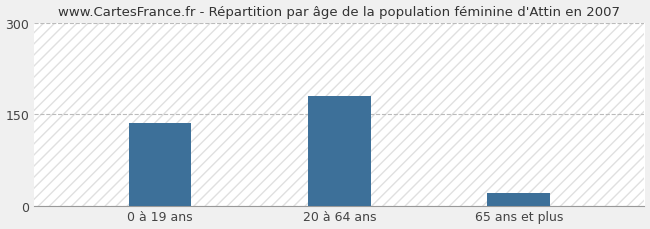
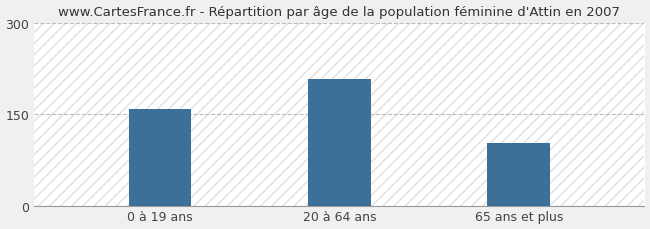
0 à 19 ans: 135 -> 158
20 à 64 ans: 180 -> 208
65 ans et plus: 20 -> 102
